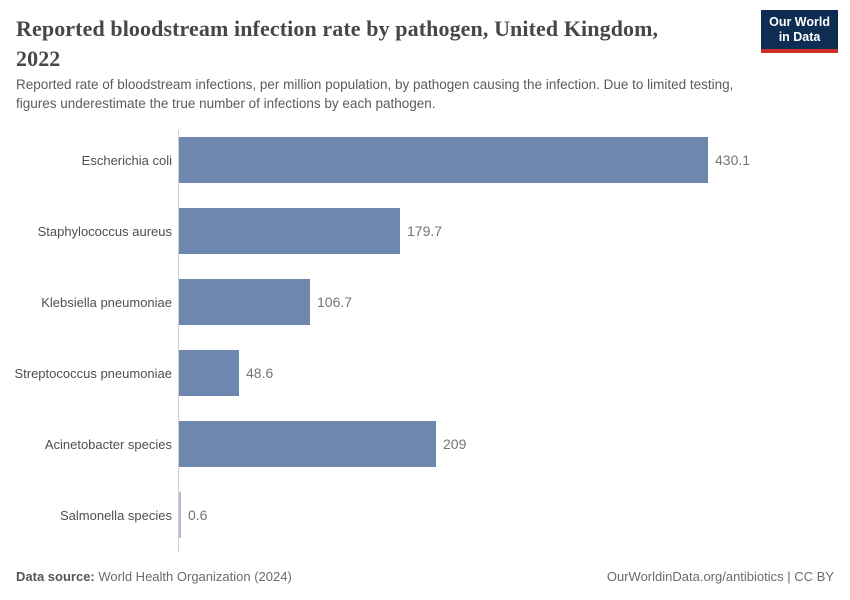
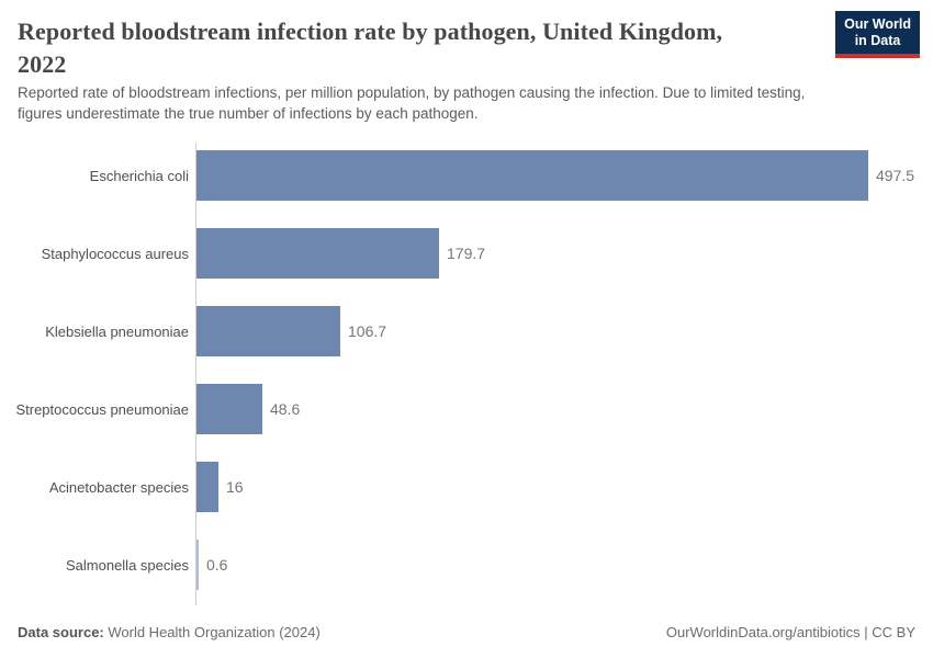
Escherichia coli: 430.1 -> 497.5
Acinetobacter species: 209 -> 16
